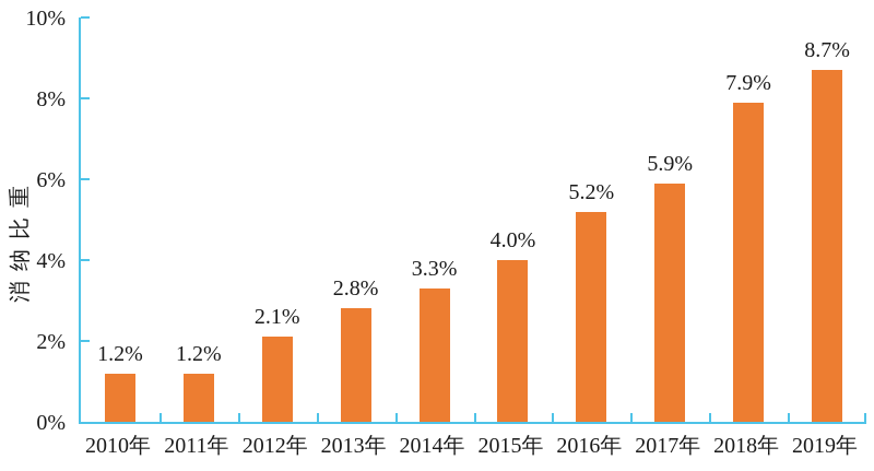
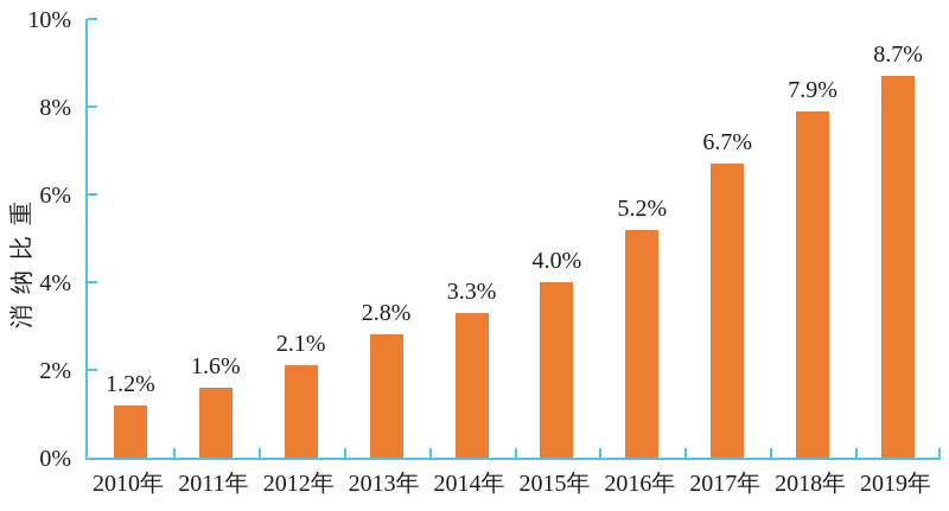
2011年: 1.2% -> 1.6%
2017年: 5.9% -> 6.7%
